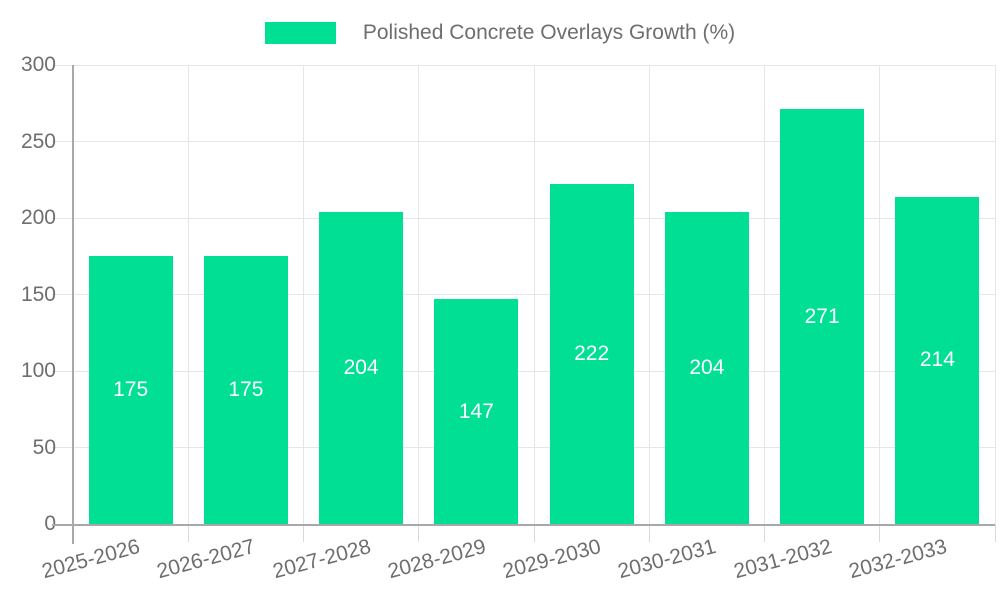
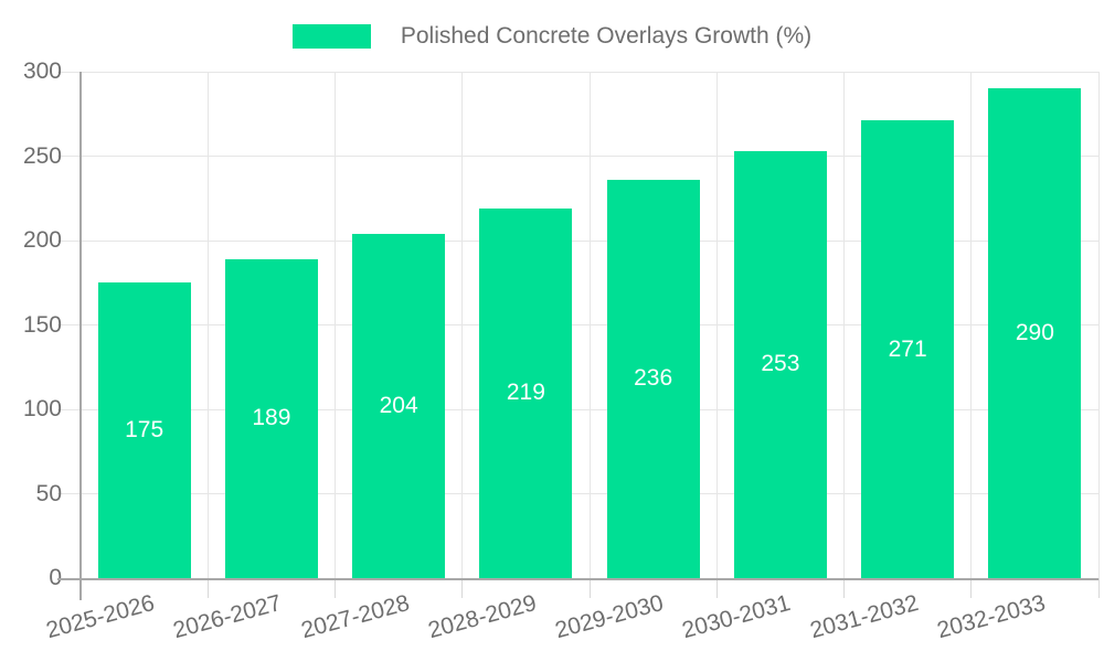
2026-2027: 175 -> 189
2028-2029: 147 -> 219
2029-2030: 222 -> 236
2030-2031: 204 -> 253
2032-2033: 214 -> 290
